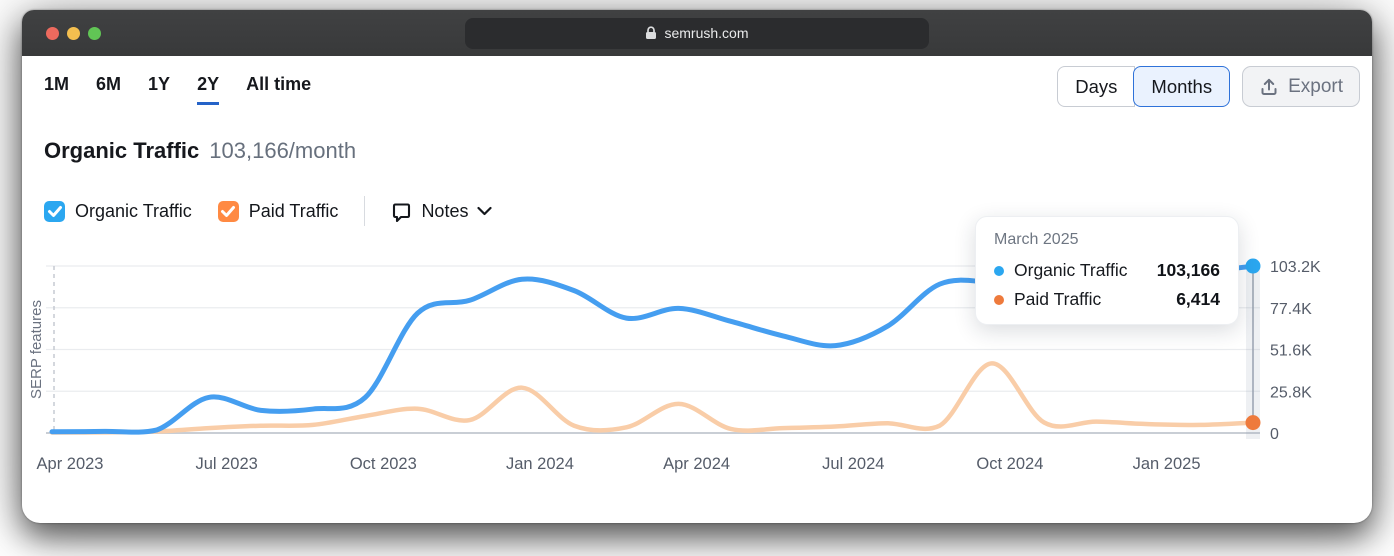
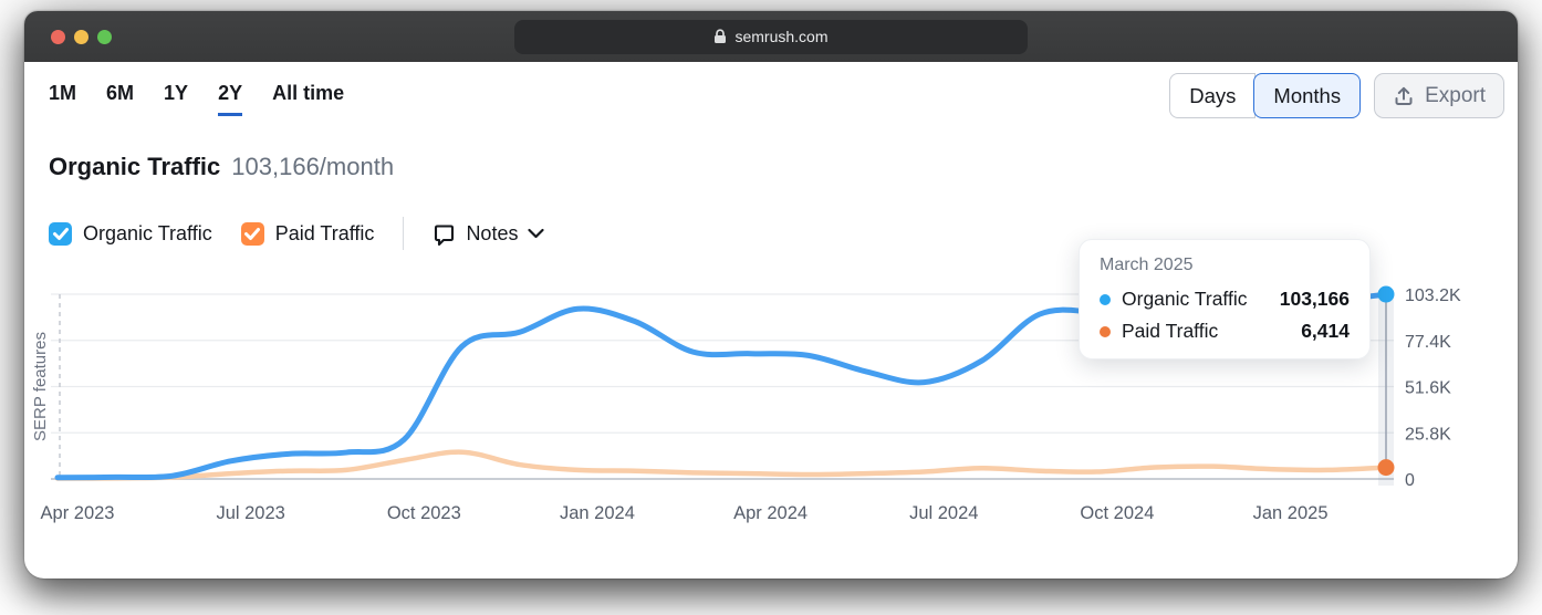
Organic Traffic/Jul 2023: 22K -> 10K
Paid Traffic/Jan 2024: 28K -> 5K
Organic Traffic/Apr 2024: 77K -> 70K
Paid Traffic/Apr 2024: 18K -> 3K
Paid Traffic/Oct 2024: 43K -> 4K
